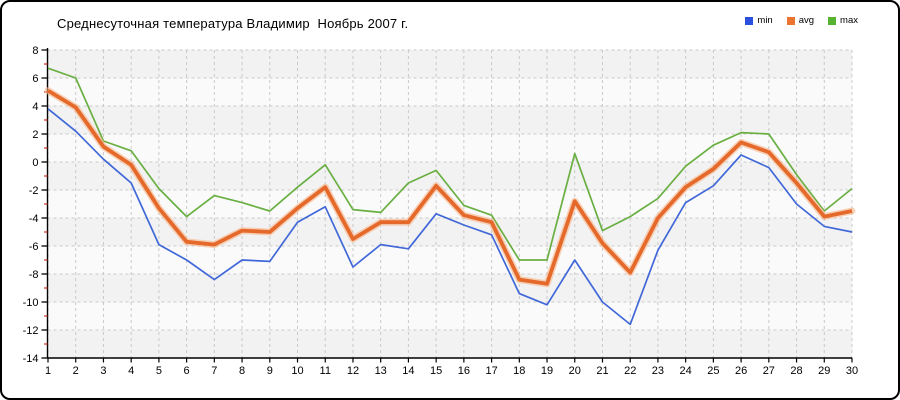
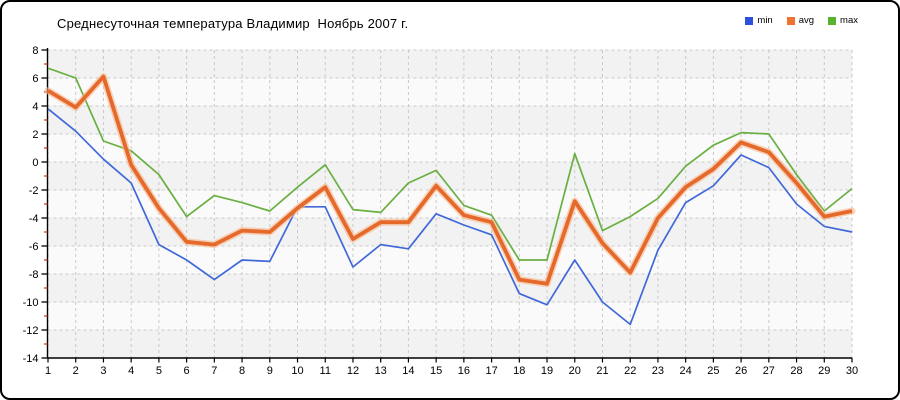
avg/3: 1.1 -> 6.1
max/5: -1.9 -> -0.9
min/10: -4.3 -> -3.2
